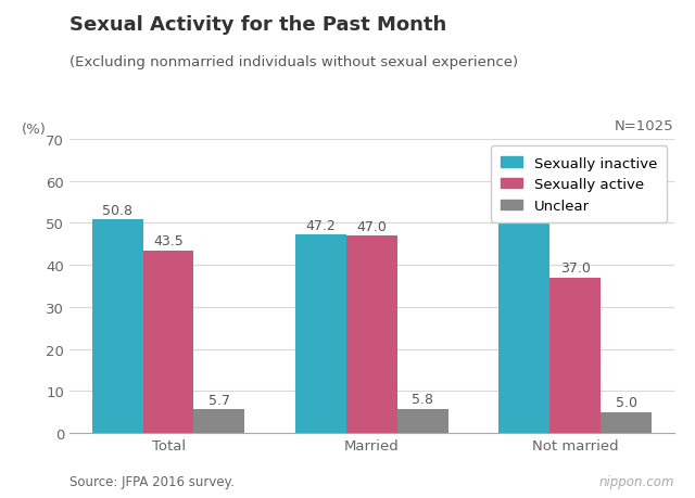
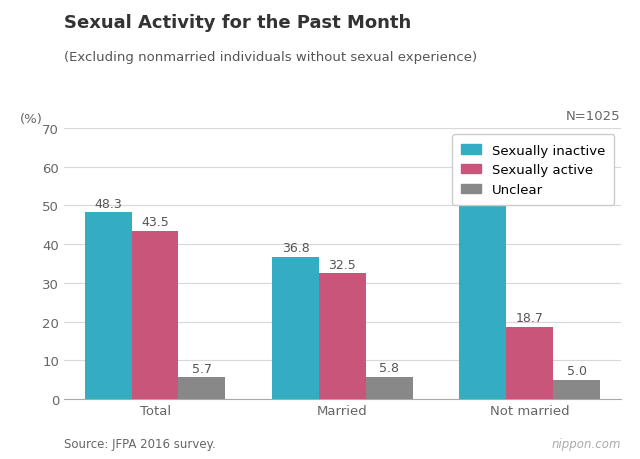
Sexually inactive/Total: 50.8 -> 48.3
Sexually inactive/Married: 47.2 -> 36.8
Sexually active/Married: 47.0 -> 32.5
Sexually active/Not married: 37.0 -> 18.7
